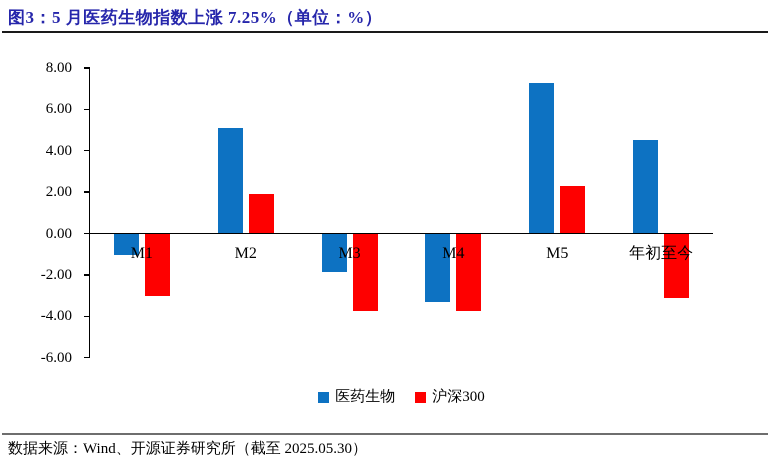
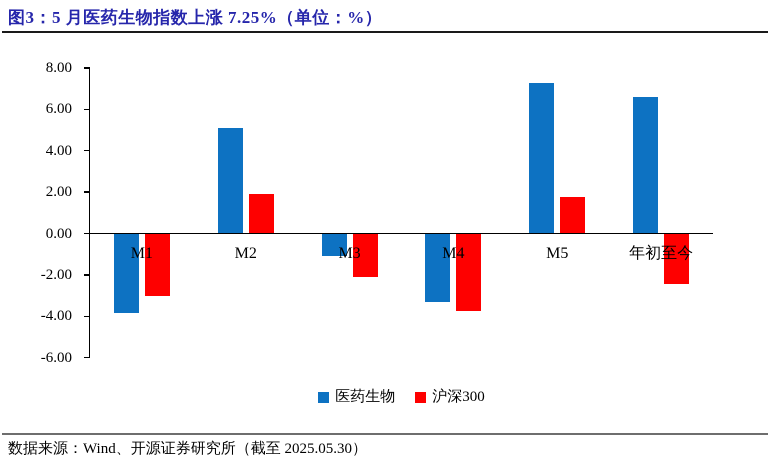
医药生物/M1: -1.0 -> -3.8
医药生物/M3: -1.8 -> -1.1
沪深300/M3: -3.7 -> -2.0
沪深300/M5: 2.3 -> 1.8
医药生物/年初至今: 4.5 -> 6.6
沪深300/年初至今: -3.1 -> -2.4
